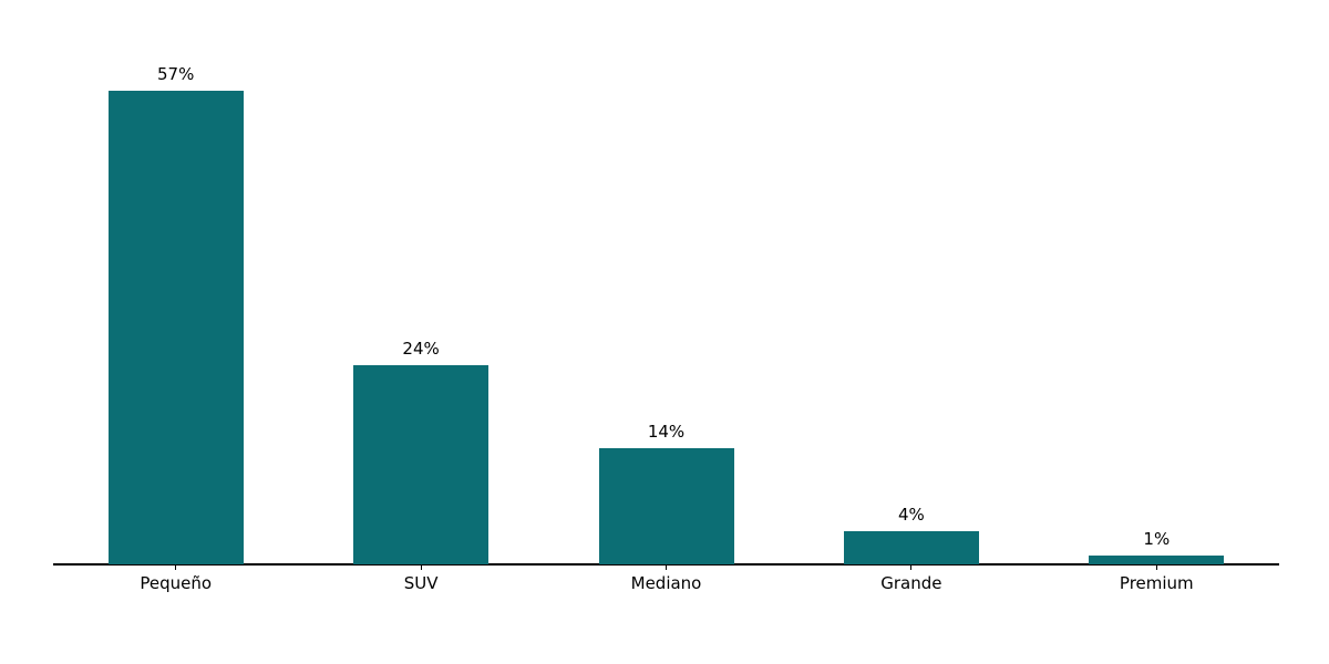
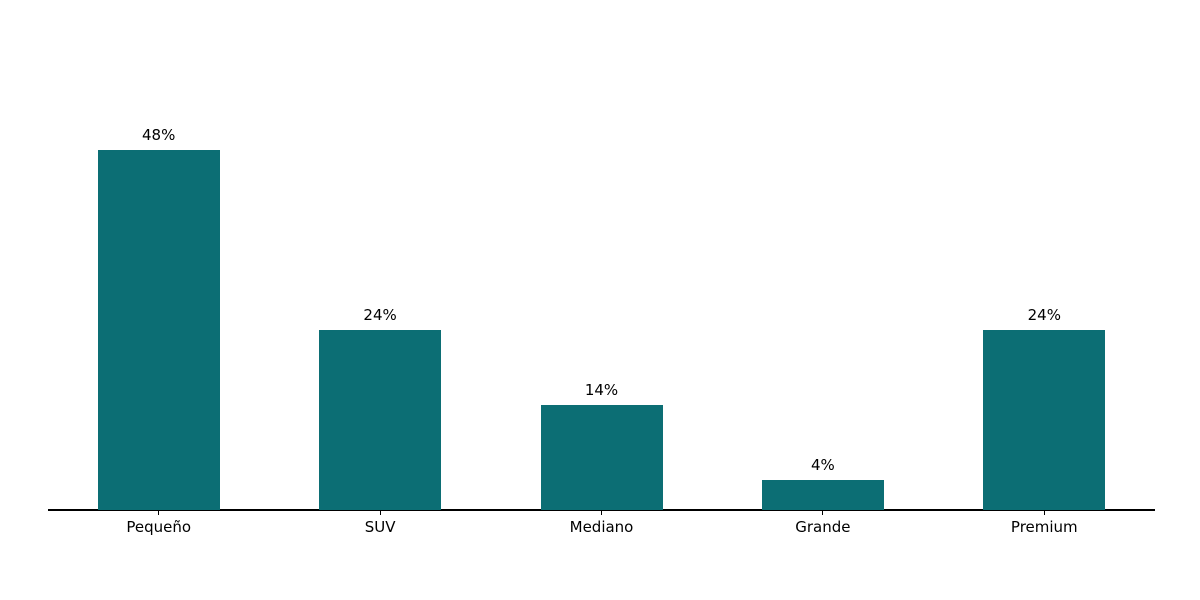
Pequeño: 57% -> 48%
Premium: 1% -> 24%
